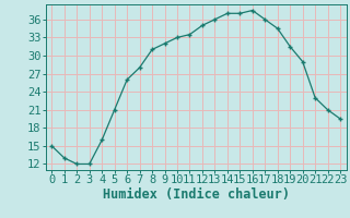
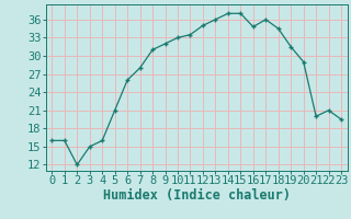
0: 15.0 -> 16.0
1: 13.0 -> 16.0
3: 12.0 -> 15.0
16: 37.5 -> 34.8
21: 23.0 -> 20.0
